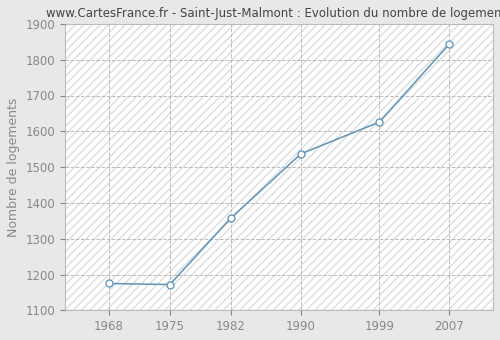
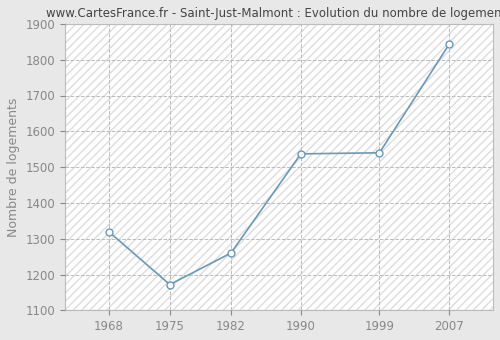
1968: 1175 -> 1320
1982: 1358 -> 1260
1999: 1626 -> 1540
